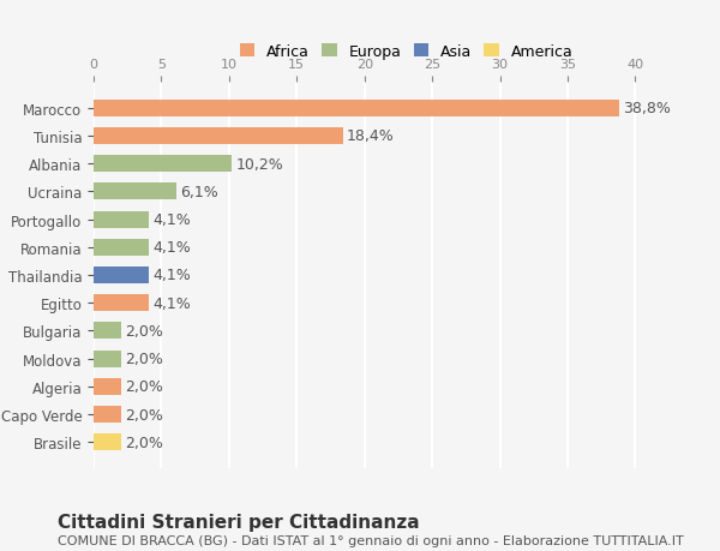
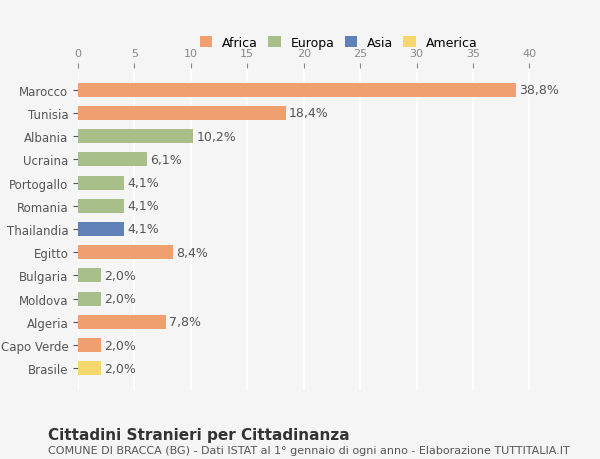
Egitto: 4,1% -> 8,4%
Algeria: 2,0% -> 7,8%
